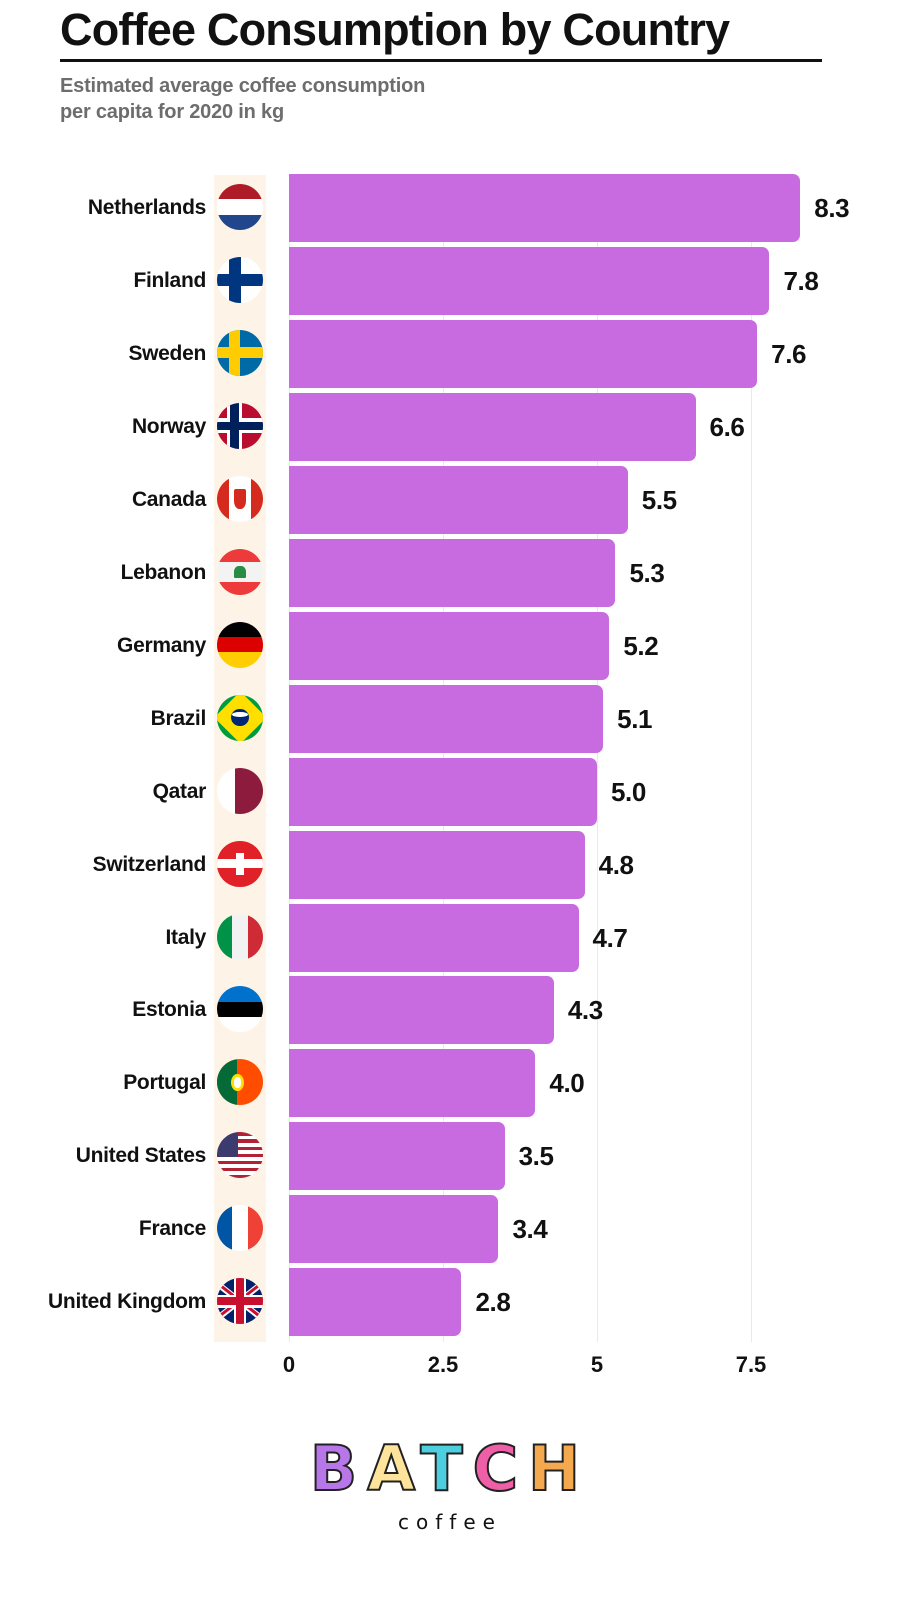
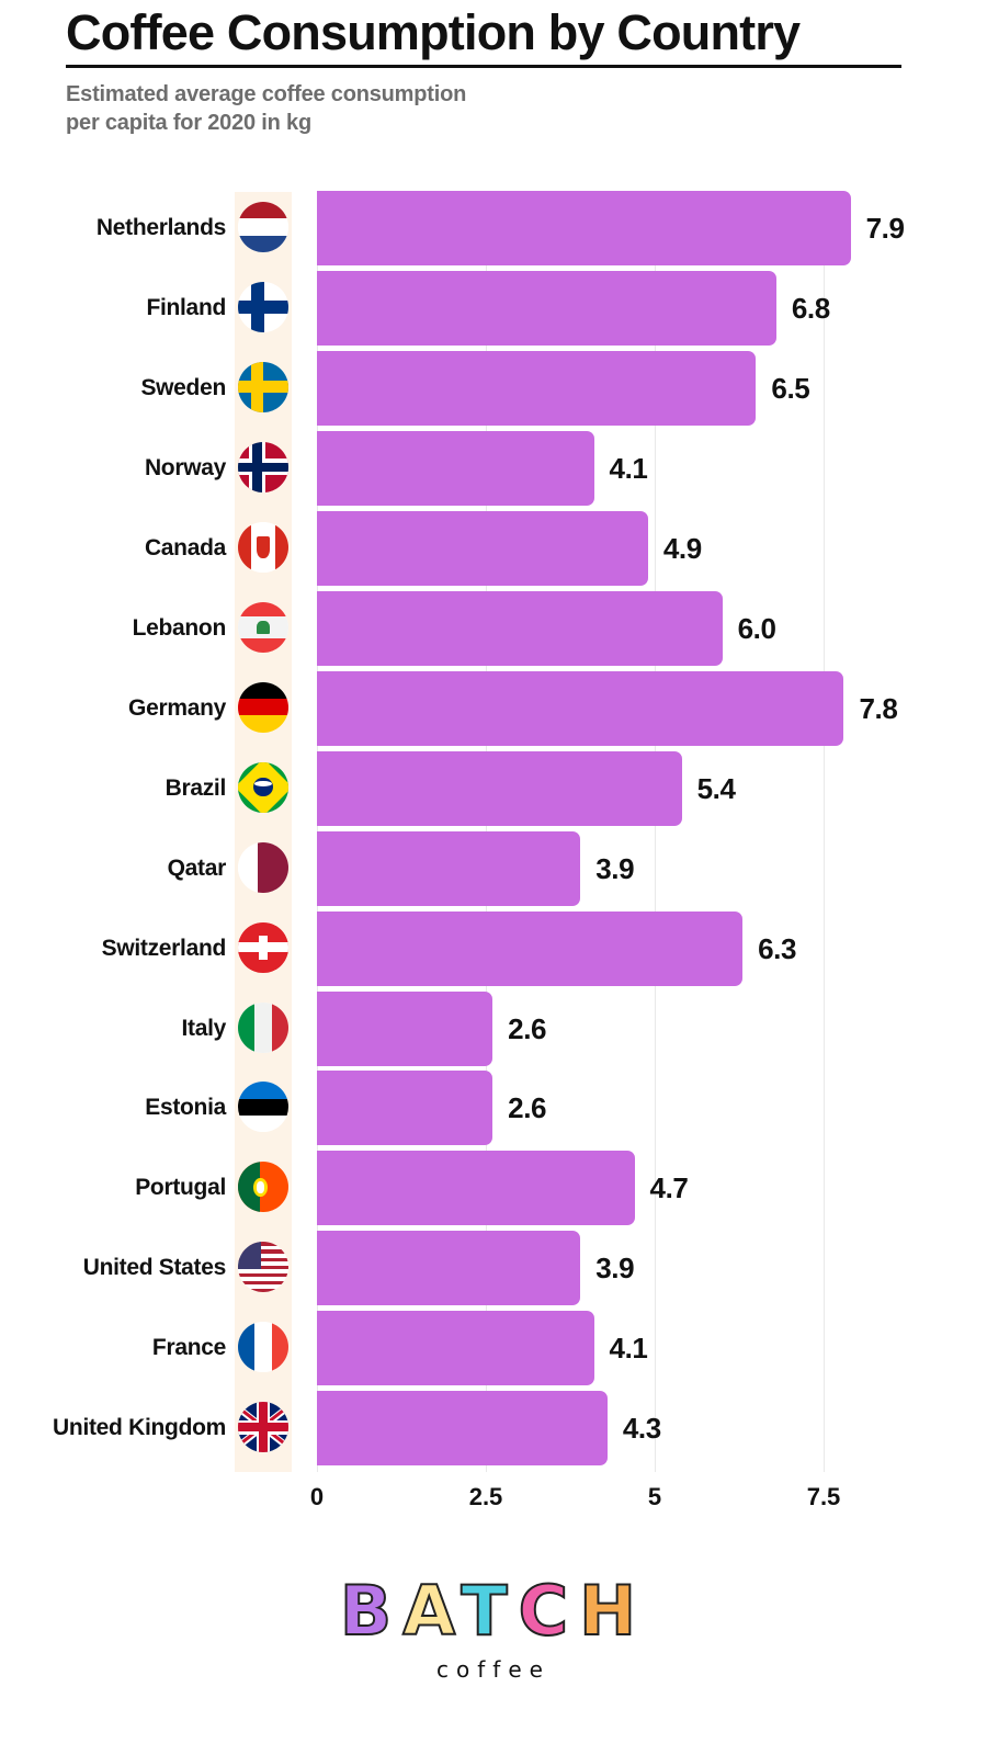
Netherlands: 8.3 -> 7.9
Finland: 7.8 -> 6.8
Sweden: 7.6 -> 6.5
Norway: 6.6 -> 4.1
Canada: 5.5 -> 4.9
Lebanon: 5.3 -> 6.0
Germany: 5.2 -> 7.8
Brazil: 5.1 -> 5.4
Qatar: 5.0 -> 3.9
Switzerland: 4.8 -> 6.3
Italy: 4.7 -> 2.6
Estonia: 4.3 -> 2.6
Portugal: 4.0 -> 4.7
United States: 3.5 -> 3.9
France: 3.4 -> 4.1
United Kingdom: 2.8 -> 4.3
